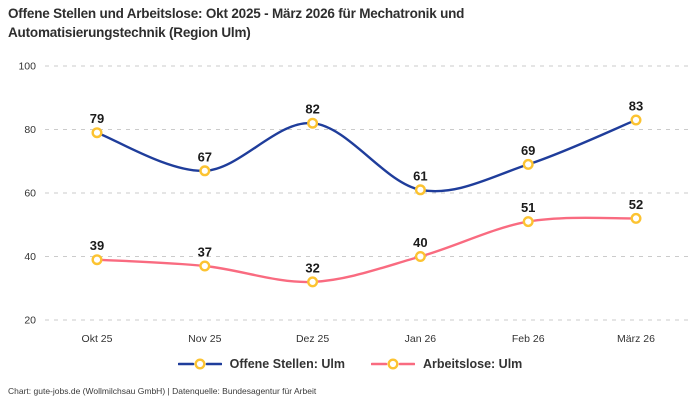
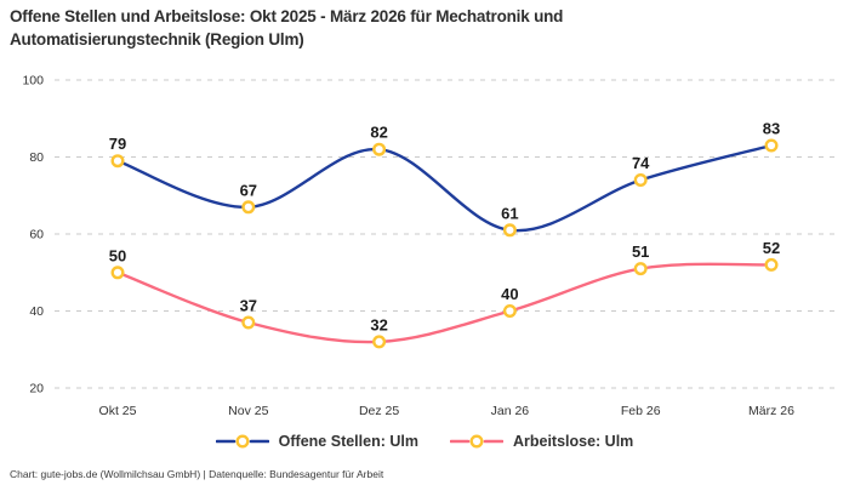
Arbeitslose: Ulm/Okt 25: 39 -> 50
Offene Stellen: Ulm/Feb 26: 69 -> 74
